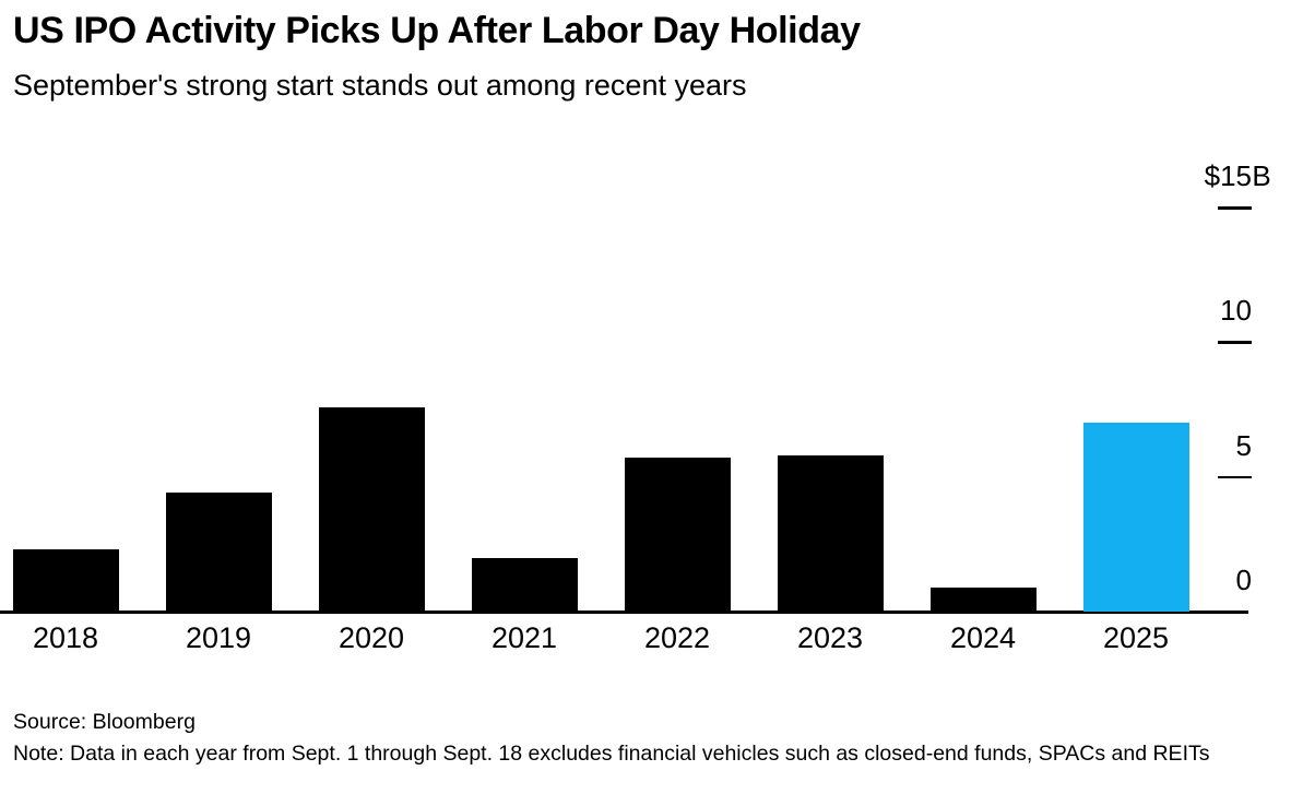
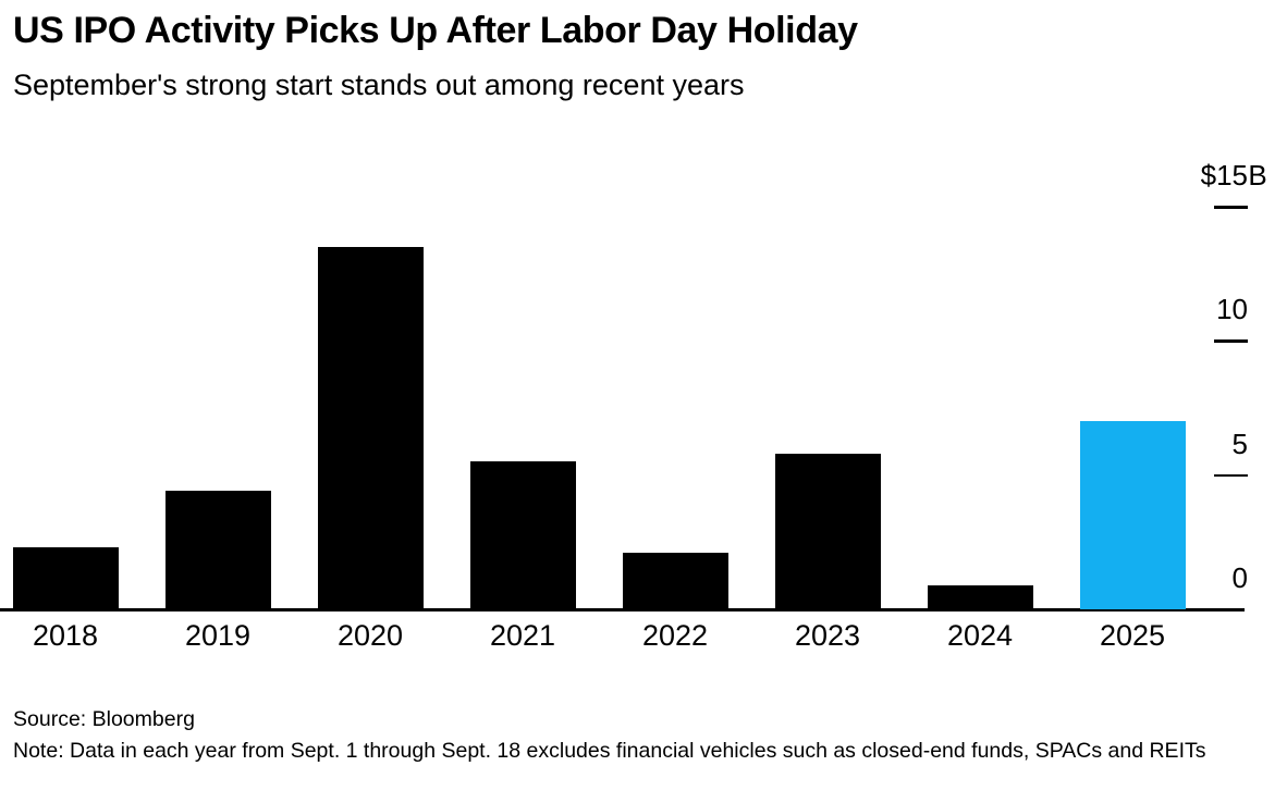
2020: $7.6 -> $13.5
2021: $2.0 -> $5.5
2022: $5.7 -> $2.1
